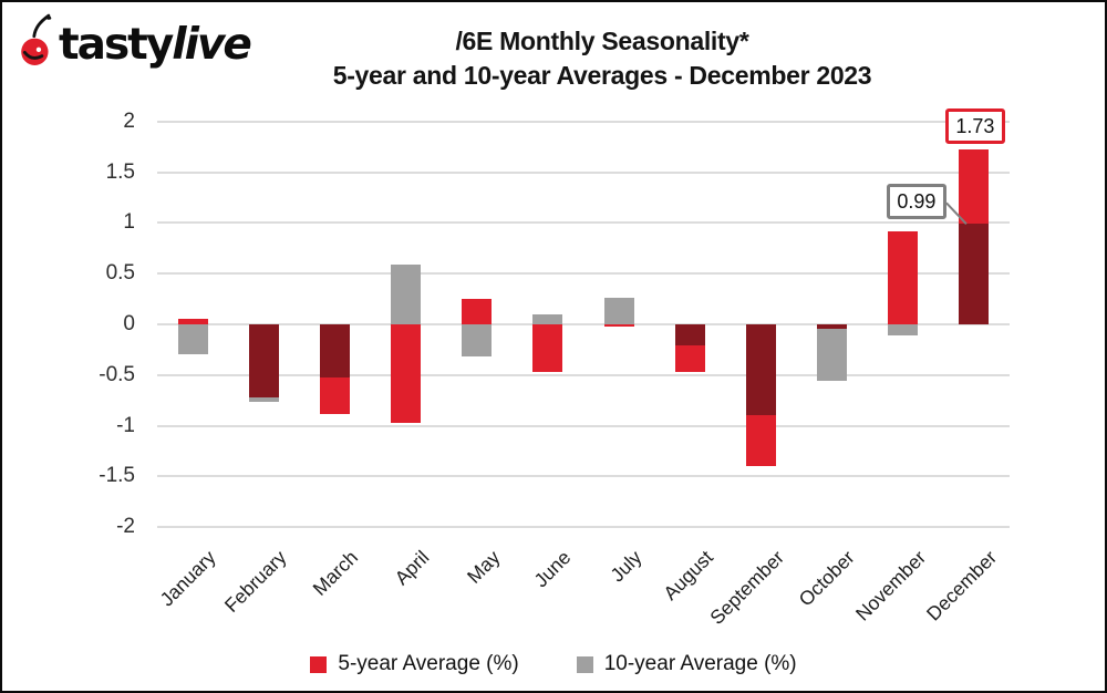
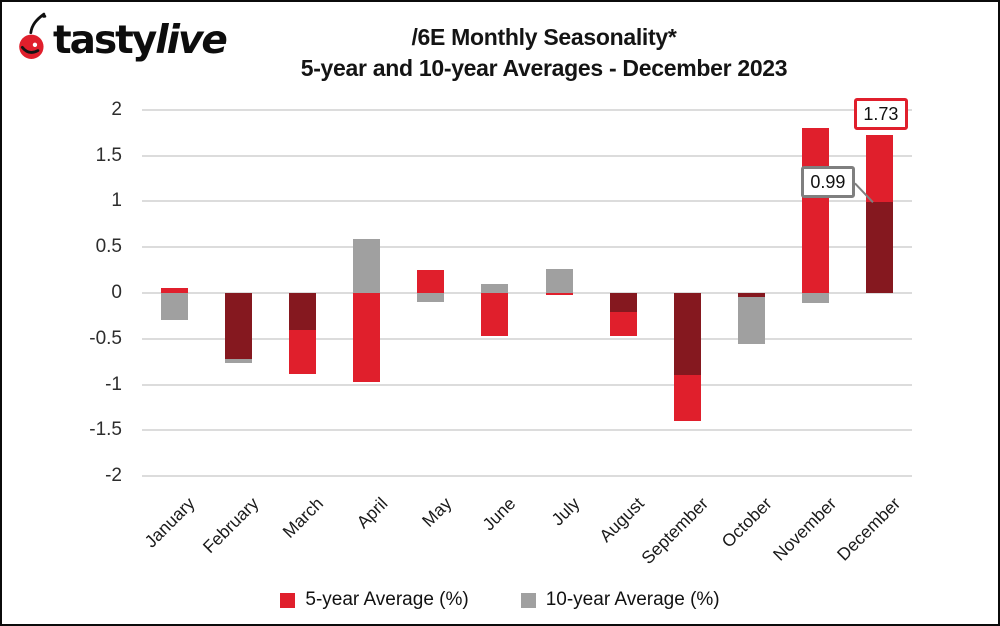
10-year Average (%)/March: -0.5 -> -0.4
10-year Average (%)/May: -0.3 -> -0.1
5-year Average (%)/November: 0.9 -> 1.8
